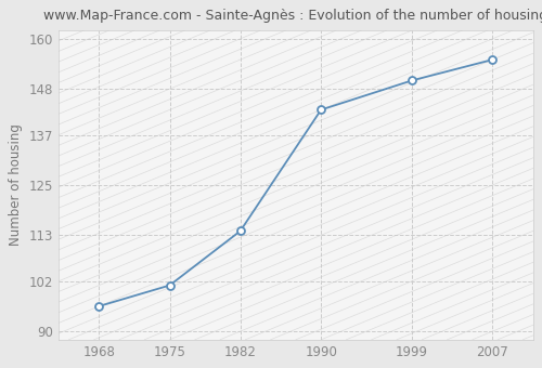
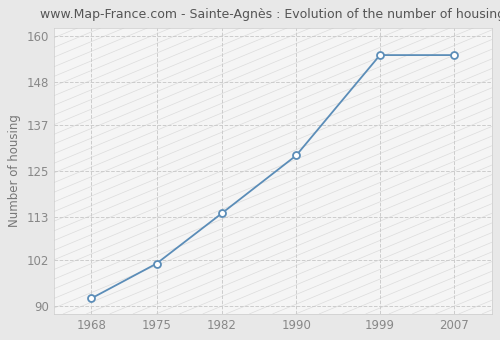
1968: 96 -> 92
1990: 143 -> 129
1999: 150 -> 155
